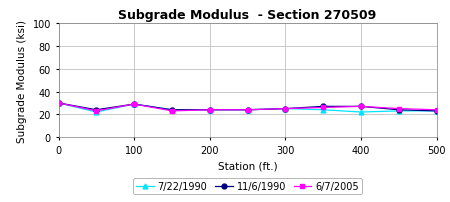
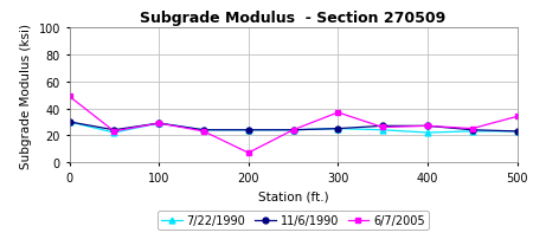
6/7/2005/0: 30 -> 49
6/7/2005/200: 24 -> 7
6/7/2005/300: 25 -> 37
6/7/2005/500: 24 -> 34
